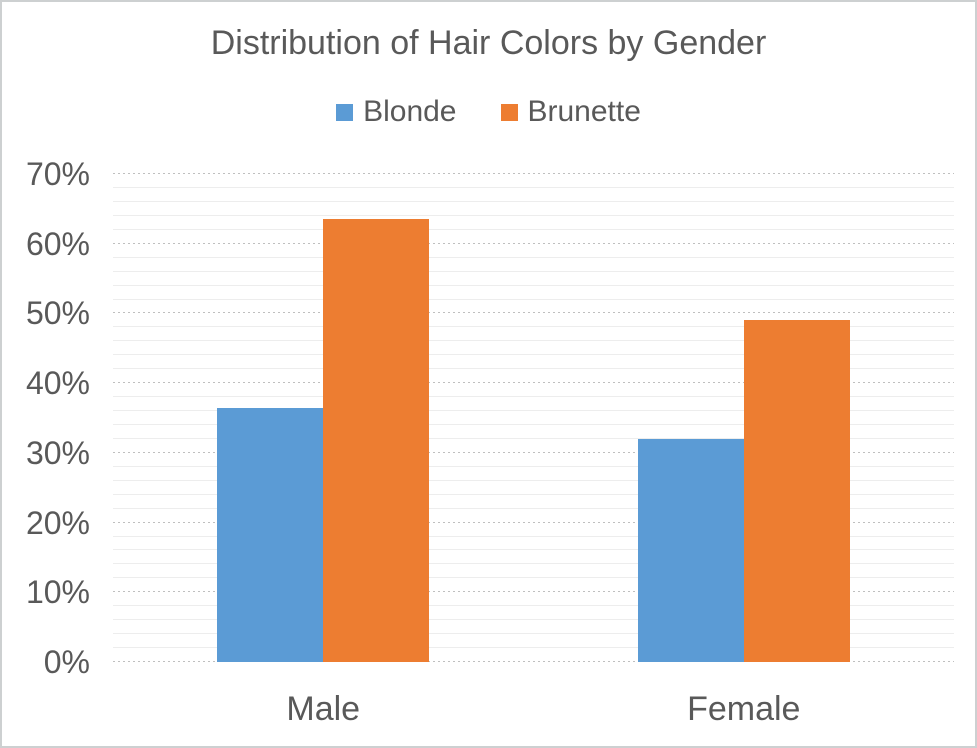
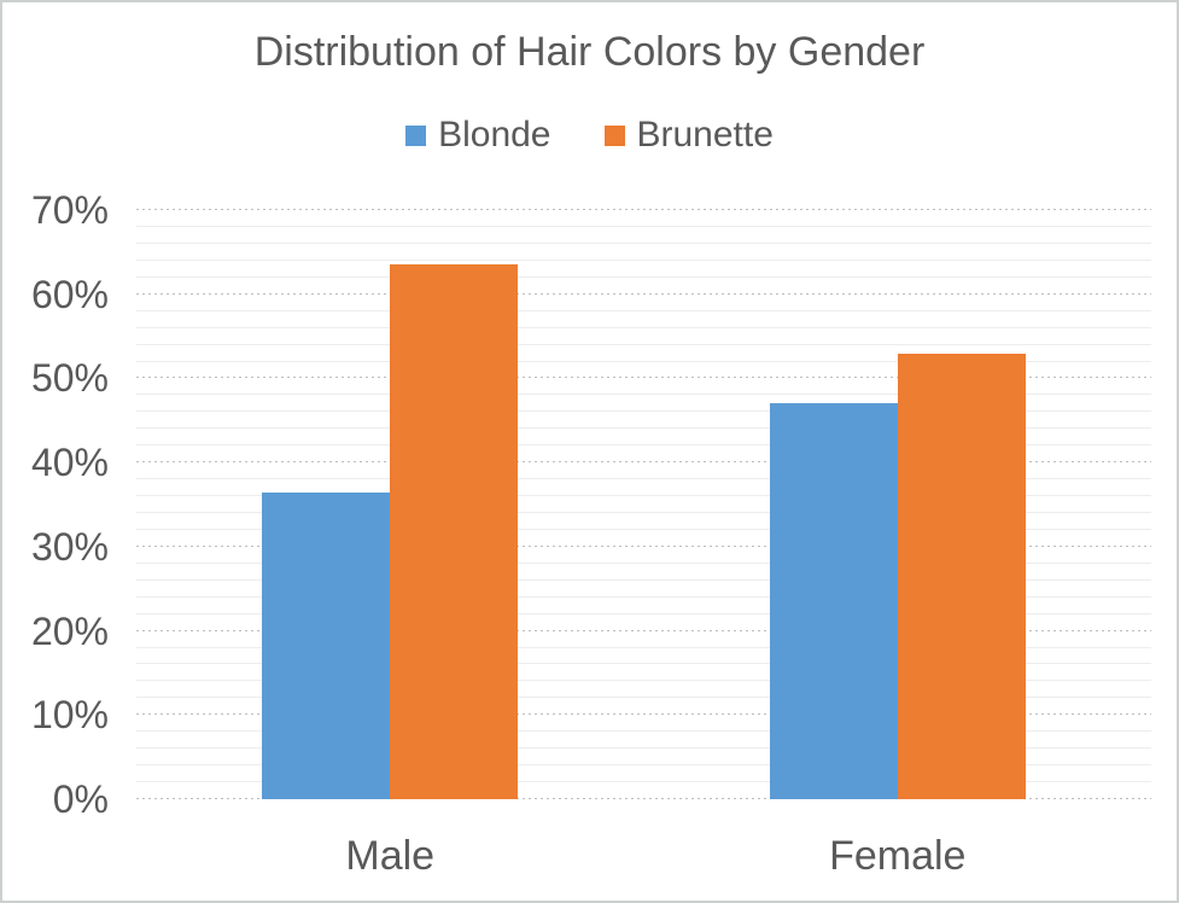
Blonde/Female: 32% -> 47%
Brunette/Female: 49% -> 53%
